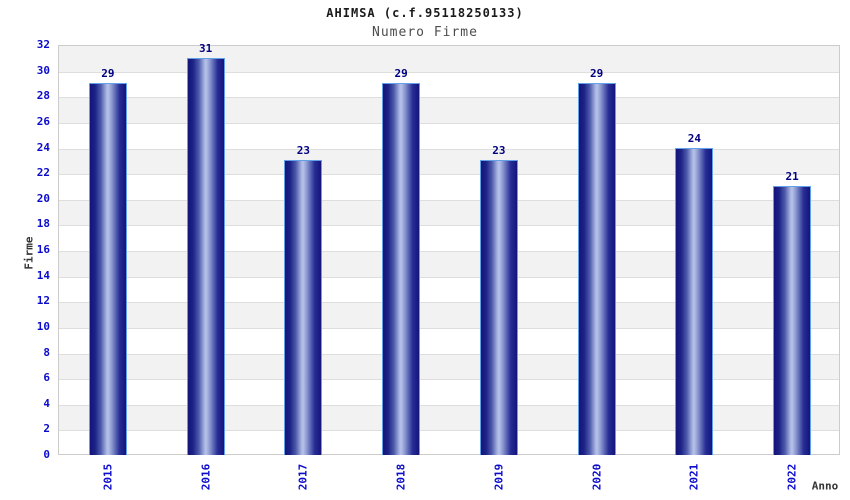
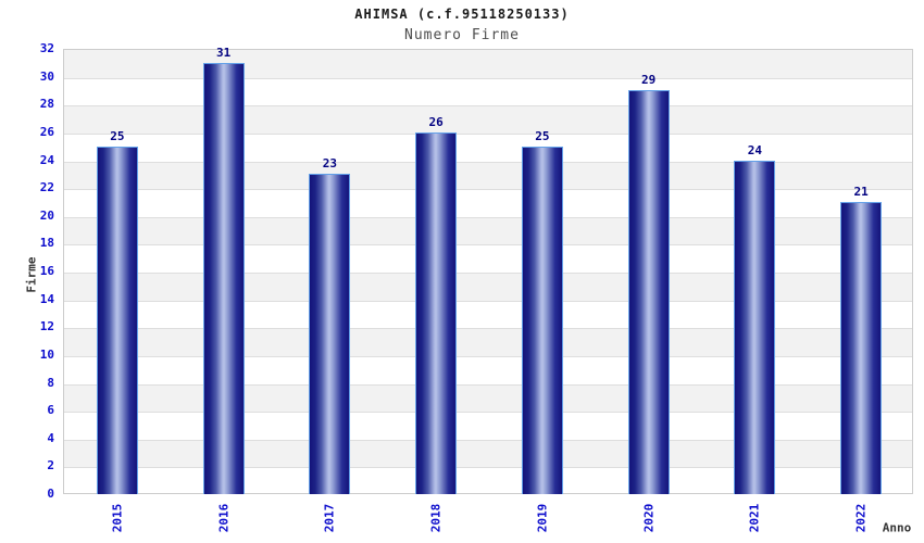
2015: 29 -> 25
2018: 29 -> 26
2019: 23 -> 25
